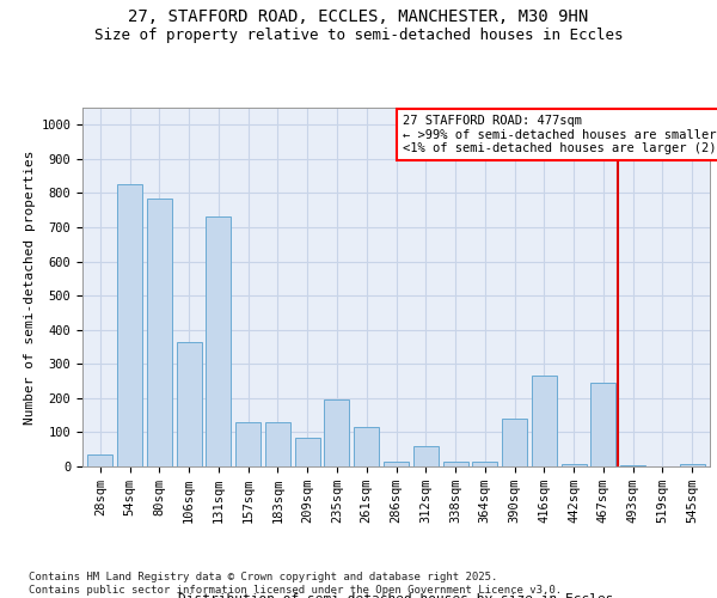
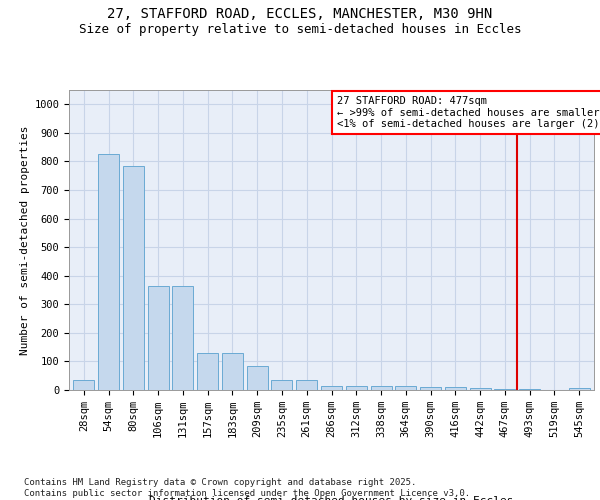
131sqm: 730 -> 365
235sqm: 195 -> 36
261sqm: 115 -> 35
312sqm: 60 -> 14
390sqm: 140 -> 12
416sqm: 265 -> 10
467sqm: 245 -> 5
